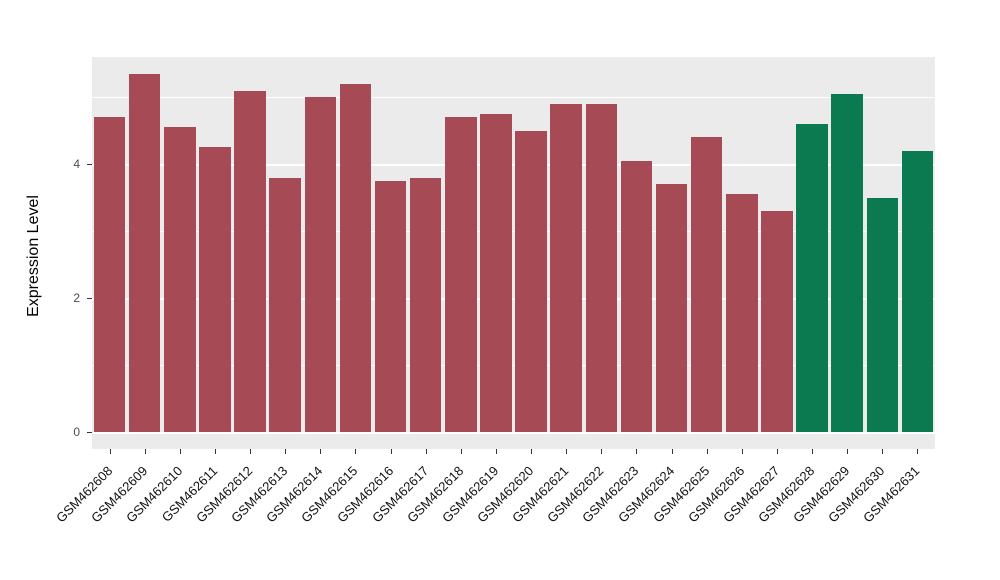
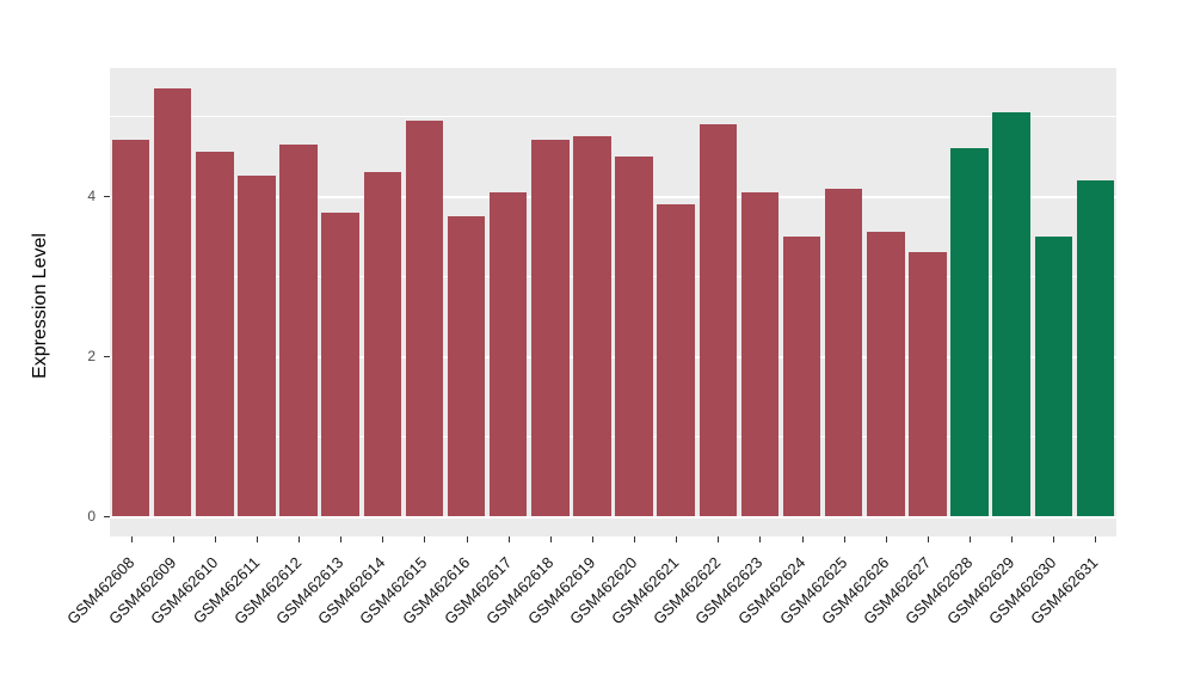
GSM462612: 5.1 -> 4.7
GSM462614: 5.0 -> 4.3
GSM462615: 5.2 -> 5.0
GSM462617: 3.8 -> 4.0
GSM462621: 4.9 -> 3.9
GSM462624: 3.7 -> 3.5
GSM462625: 4.4 -> 4.1
